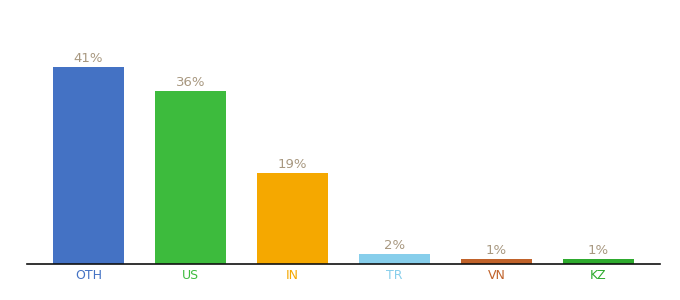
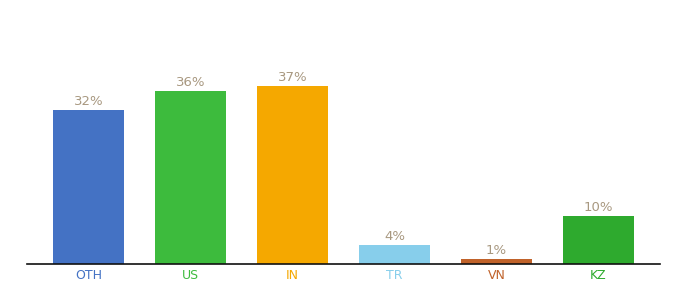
OTH: 41% -> 32%
IN: 19% -> 37%
TR: 2% -> 4%
KZ: 1% -> 10%
